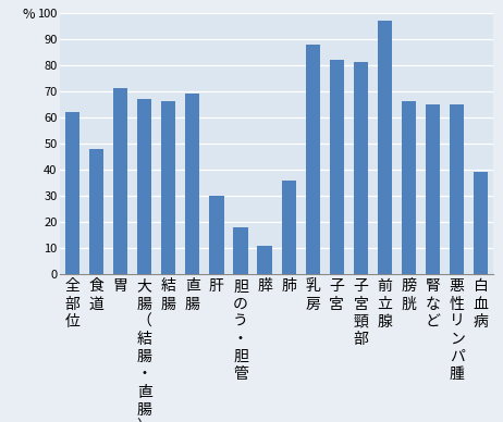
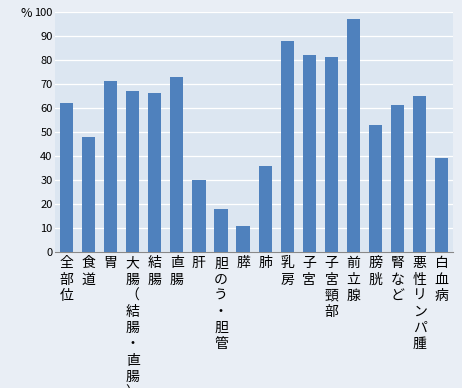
直 腸: 69 -> 73
膀 胱: 66 -> 53
腎 な ど: 65 -> 61
